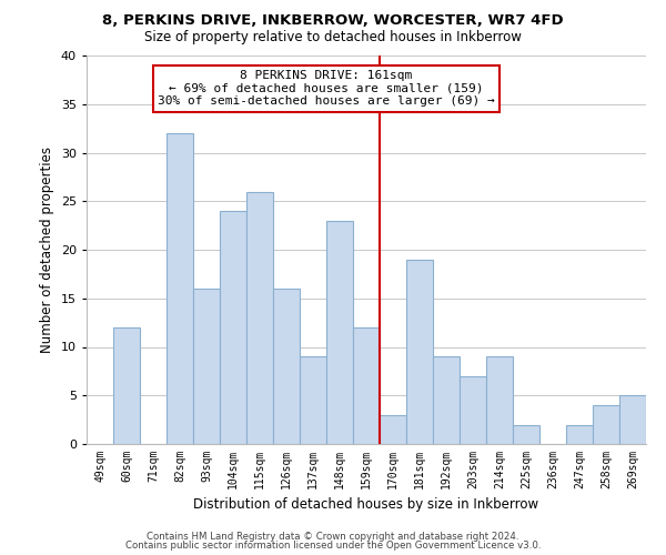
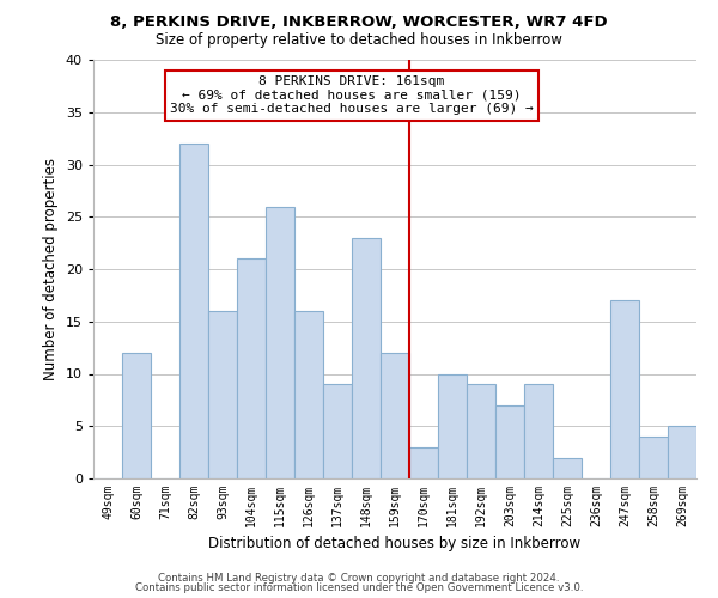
104sqm: 24 -> 21
181sqm: 19 -> 10
247sqm: 2 -> 17
